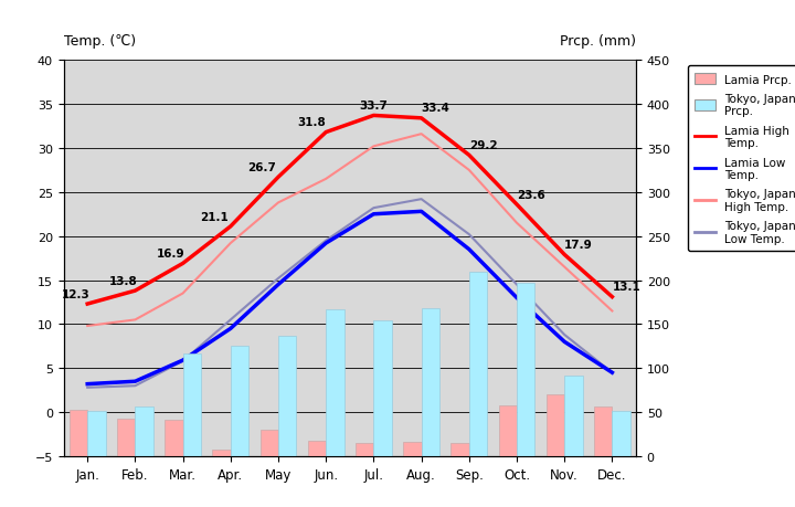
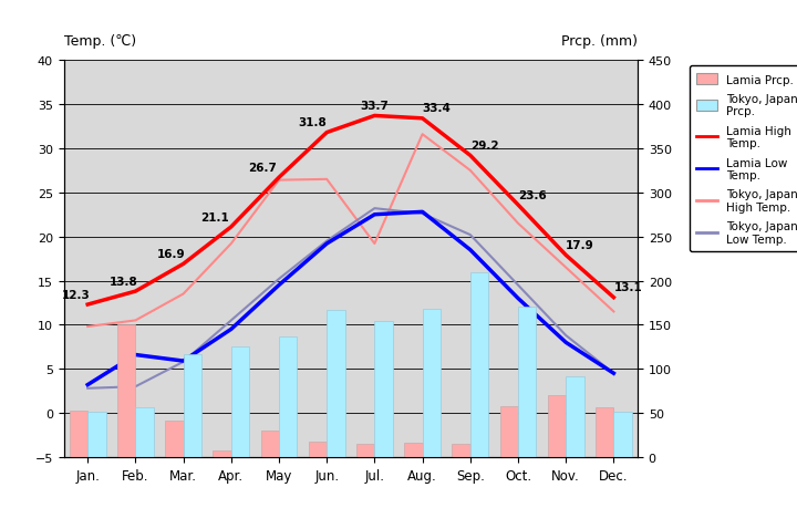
Lamia Prcp./Feb.: 43 -> 150
Lamia Low Temp./Feb.: 3.5 -> 6.6
Tokyo, Japan High Temp./May: 23.8 -> 26.4
Tokyo, Japan High Temp./Jul.: 30.2 -> 19.2
Tokyo, Japan Low Temp./Aug.: 24.2 -> 22.6
Tokyo, Japan Prcp./Oct.: 197 -> 170
